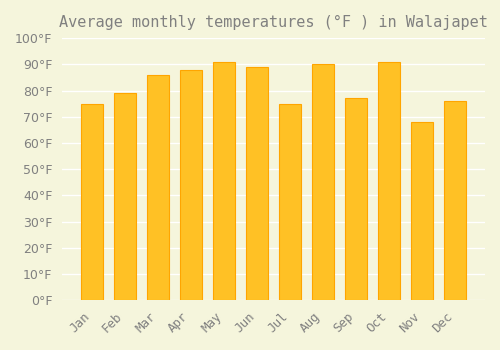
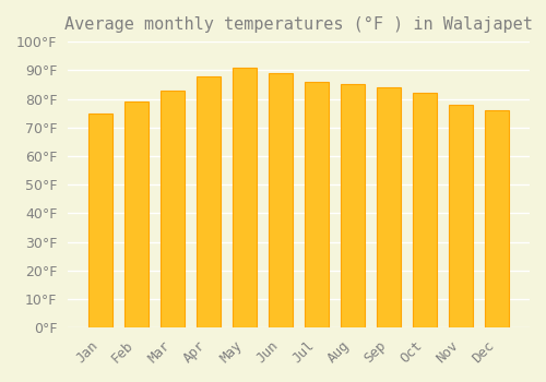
Mar: 86°F -> 83°F
Jul: 75°F -> 86°F
Aug: 90°F -> 85°F
Sep: 77°F -> 84°F
Oct: 91°F -> 82°F
Nov: 68°F -> 78°F
